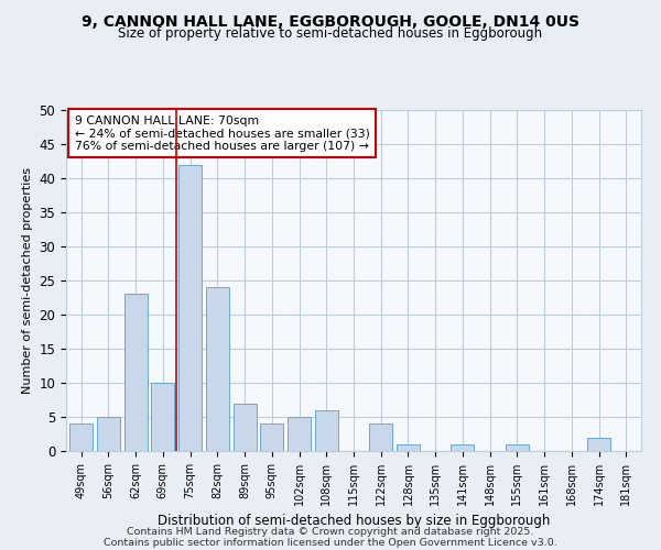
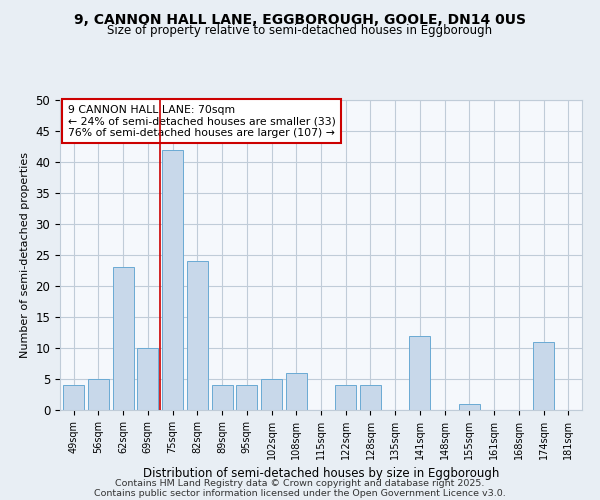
89sqm: 7 -> 4
128sqm: 1 -> 4
141sqm: 1 -> 12
174sqm: 2 -> 11
